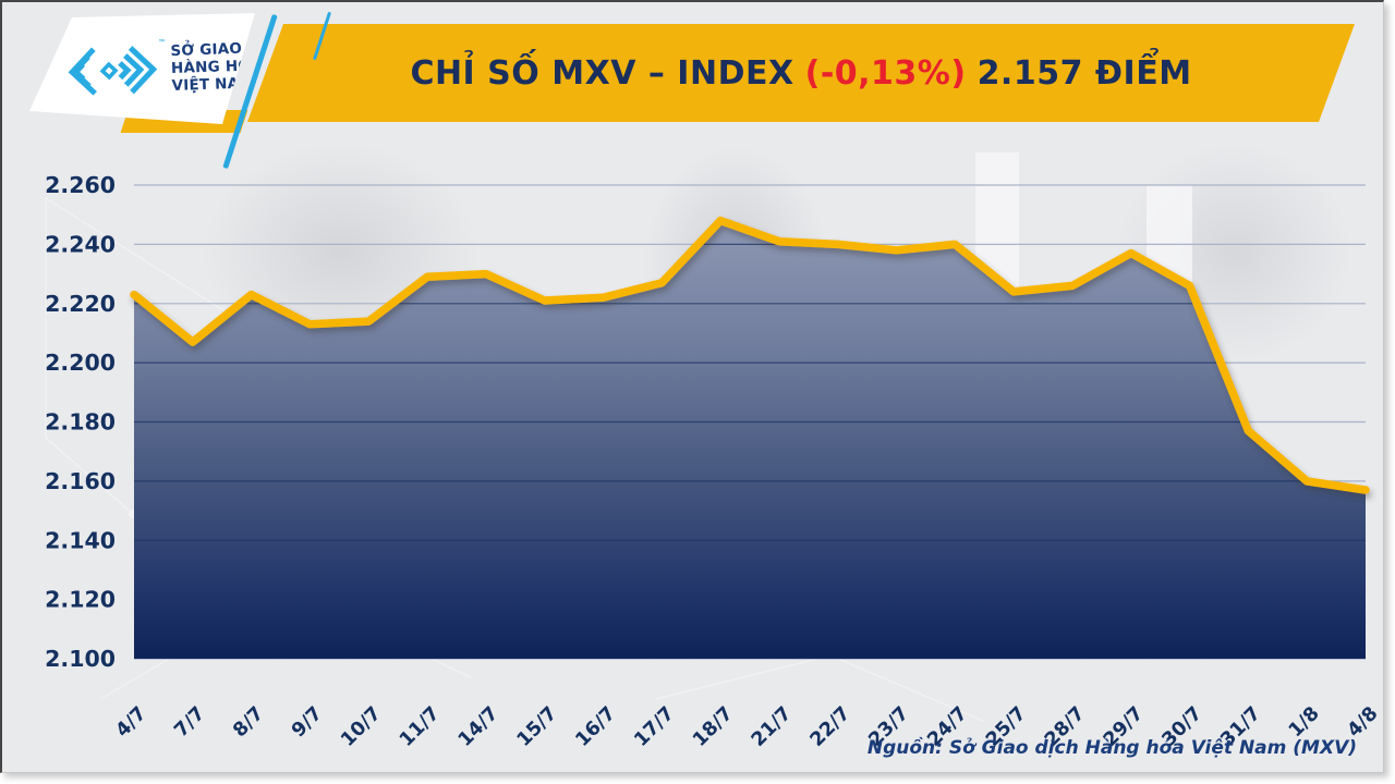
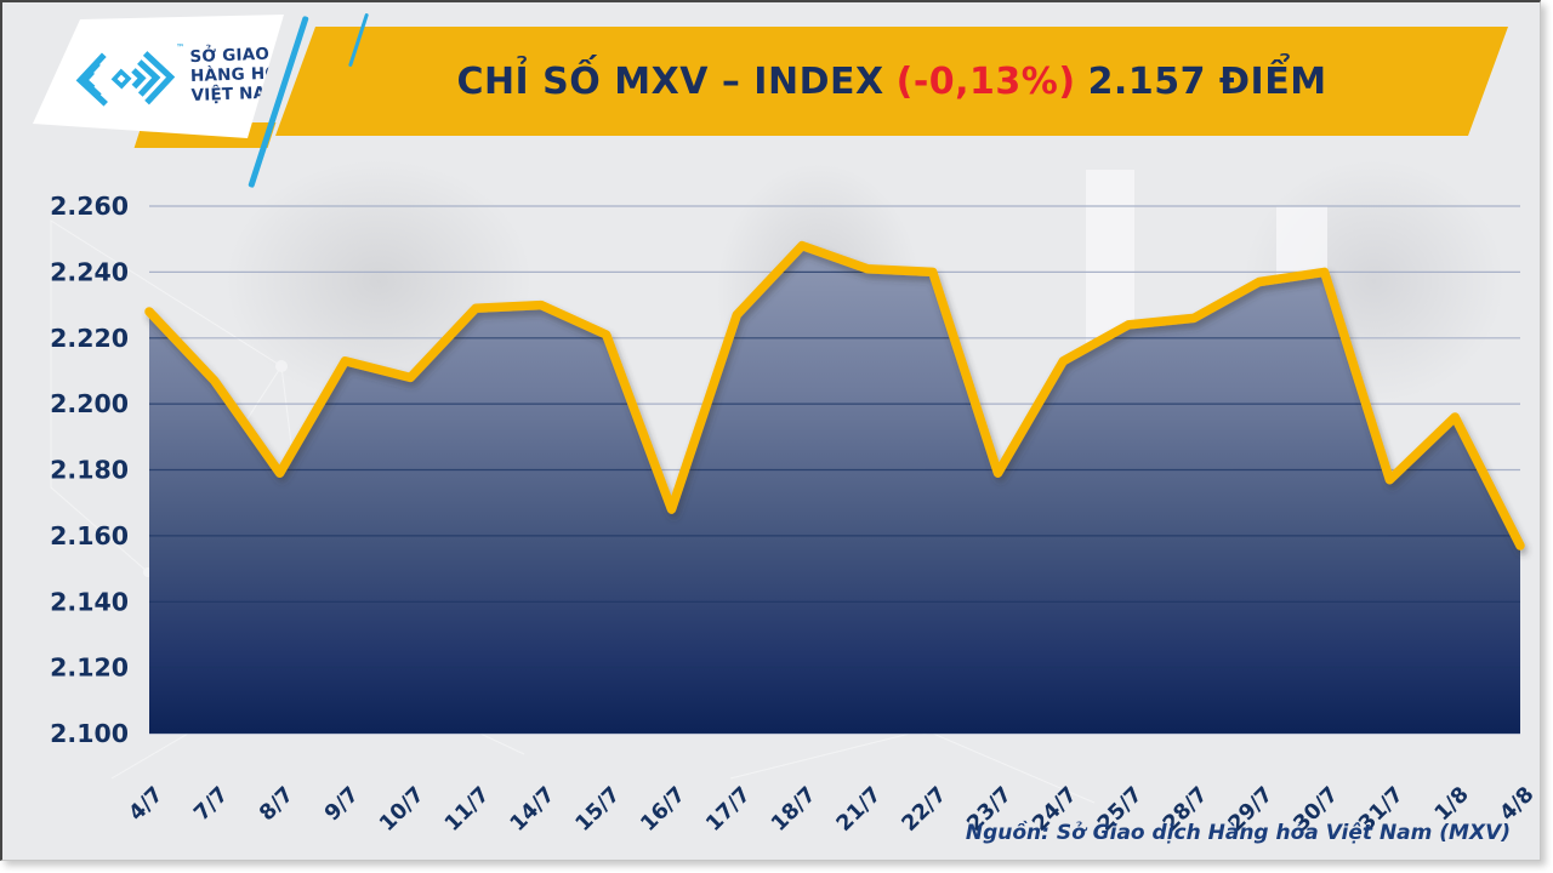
4/7: 2223 -> 2228
8/7: 2223 -> 2179
10/7: 2214 -> 2208
16/7: 2222 -> 2168
23/7: 2238 -> 2179
24/7: 2240 -> 2213
30/7: 2226 -> 2240
1/8: 2160 -> 2196
